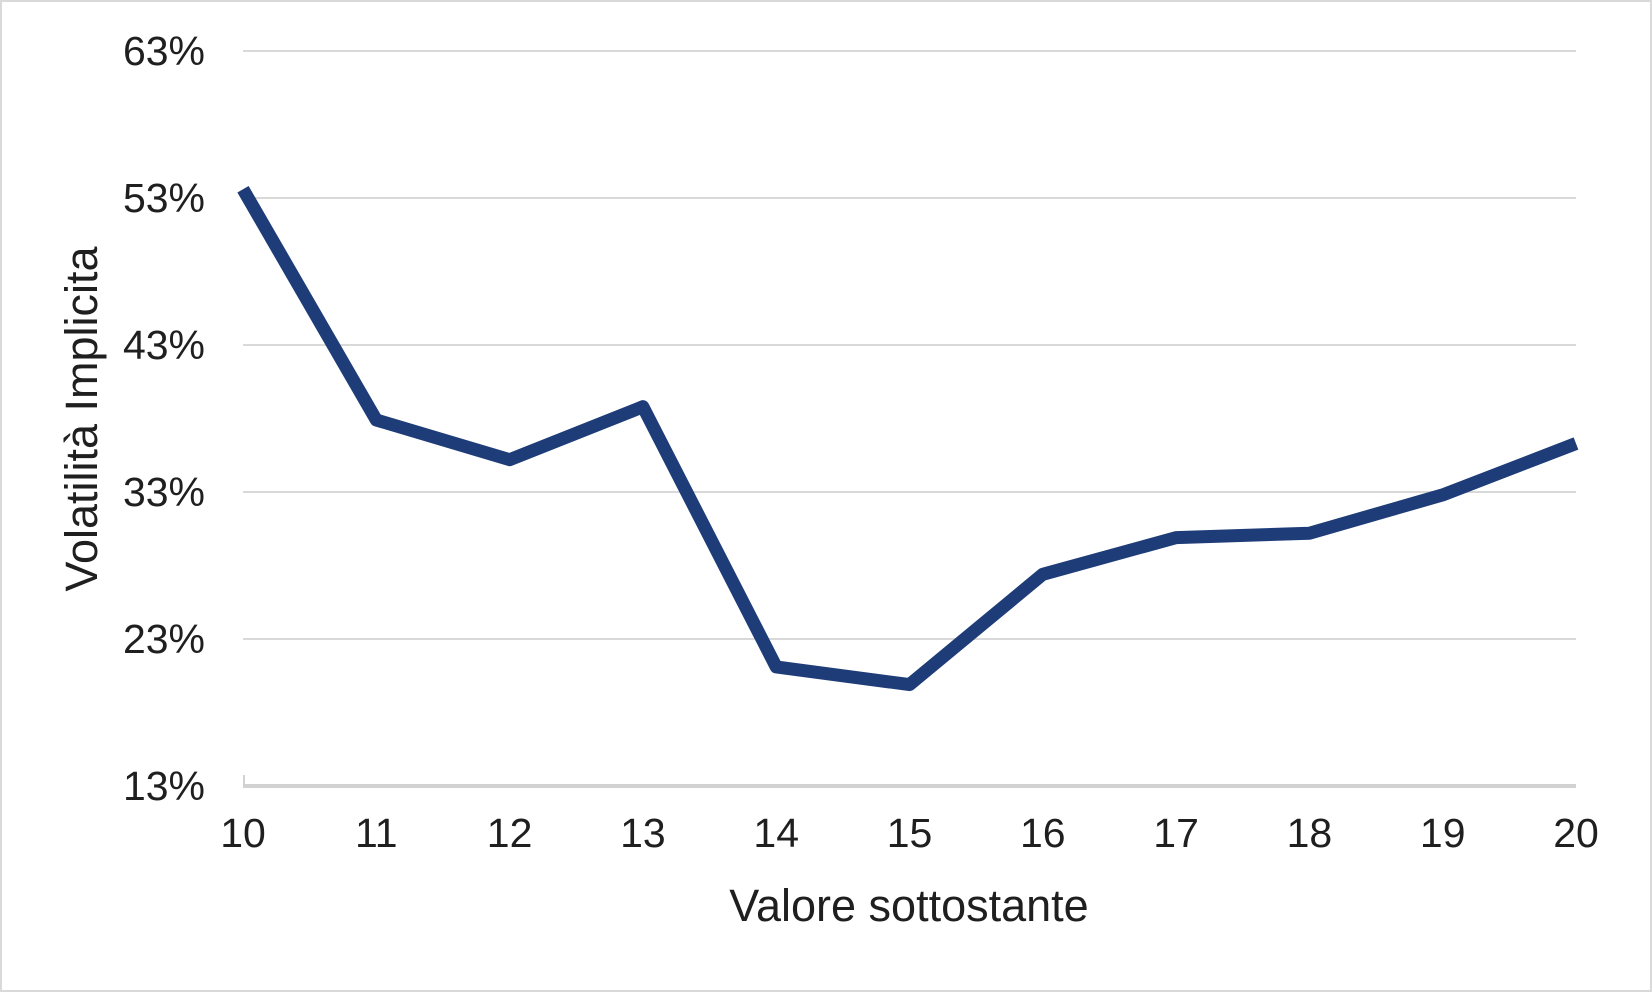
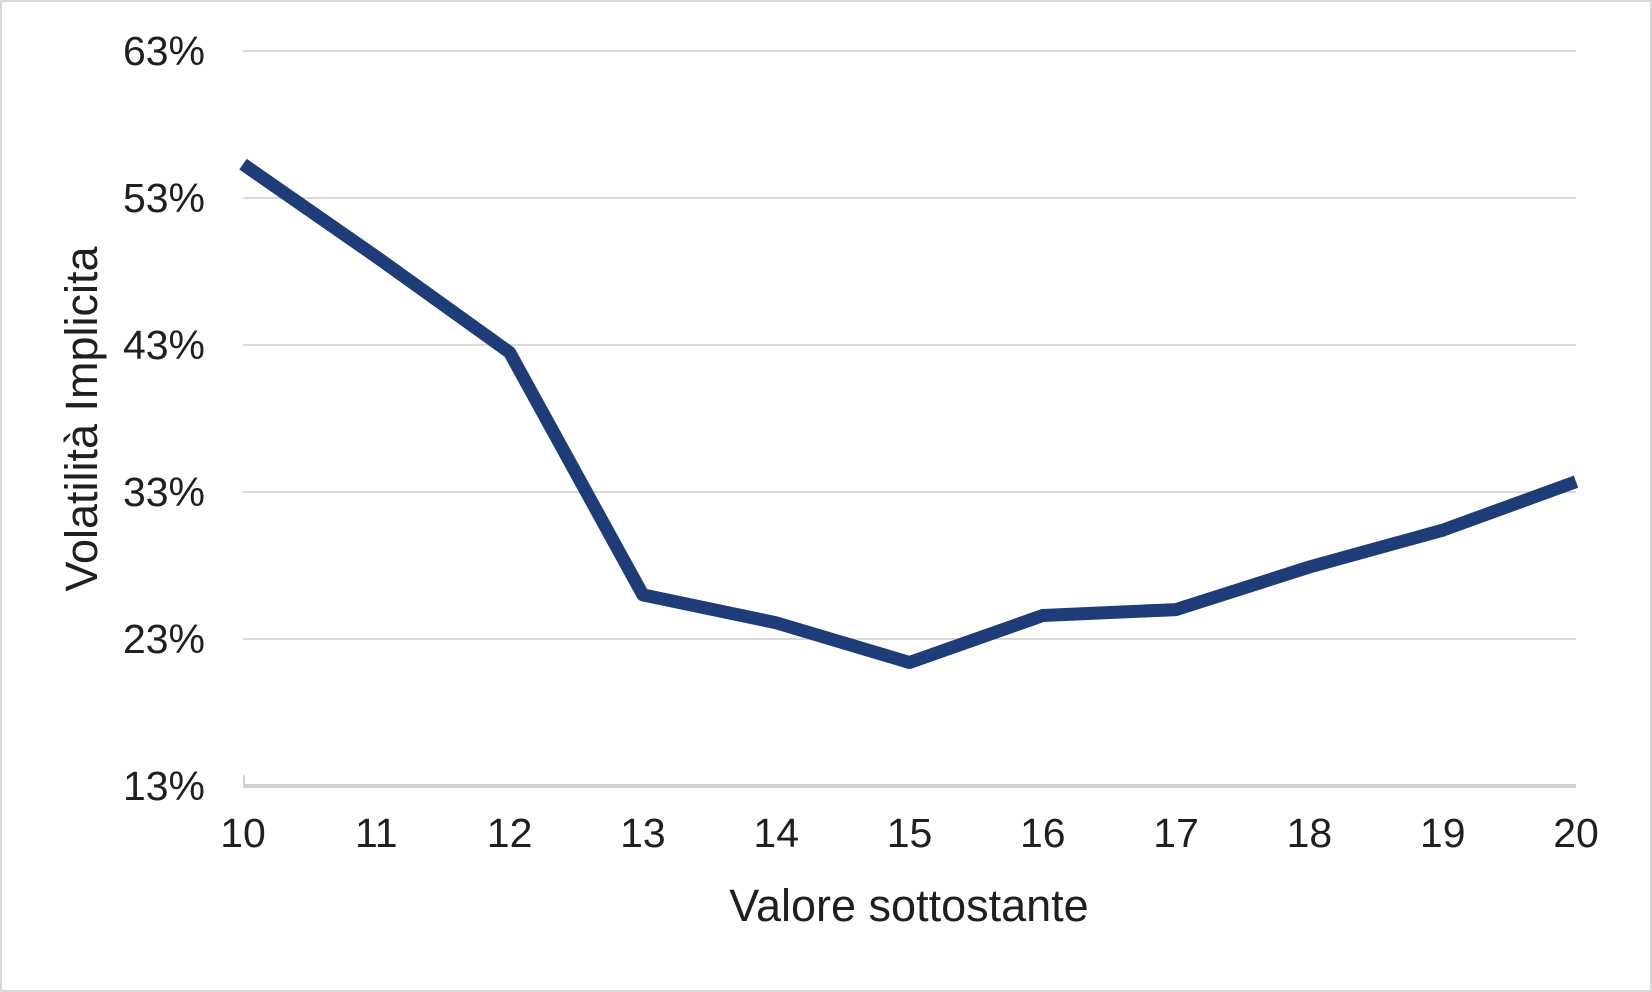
10: 53.6% -> 55.3%
11: 37.9% -> 49.0%
12: 35.2% -> 42.5%
13: 38.8% -> 26.0%
14: 21.1% -> 24.1%
15: 19.9% -> 21.4%
16: 27.4% -> 24.6%
17: 29.9% -> 25.0%
18: 30.2% -> 27.9%
19: 32.8% -> 30.4%
20: 36.3% -> 33.7%
